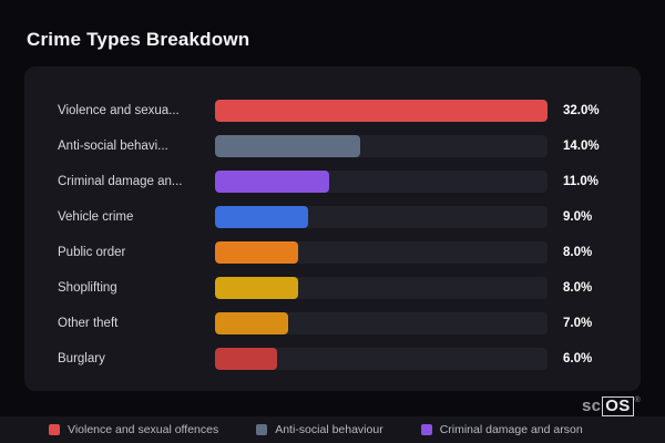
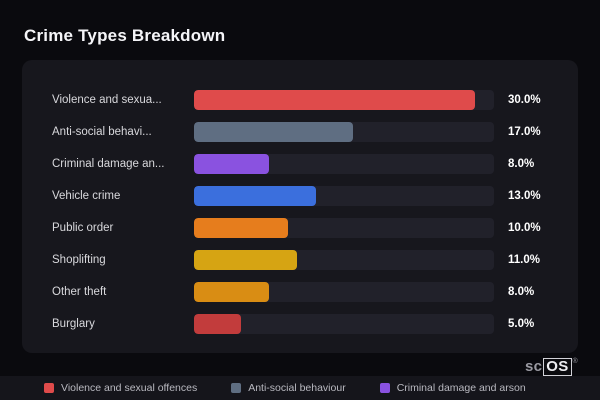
Violence and sexua...: 32.0% -> 30.0%
Anti-social behavi...: 14.0% -> 17.0%
Criminal damage an...: 11.0% -> 8.0%
Vehicle crime: 9.0% -> 13.0%
Public order: 8.0% -> 10.0%
Shoplifting: 8.0% -> 11.0%
Other theft: 7.0% -> 8.0%
Burglary: 6.0% -> 5.0%
